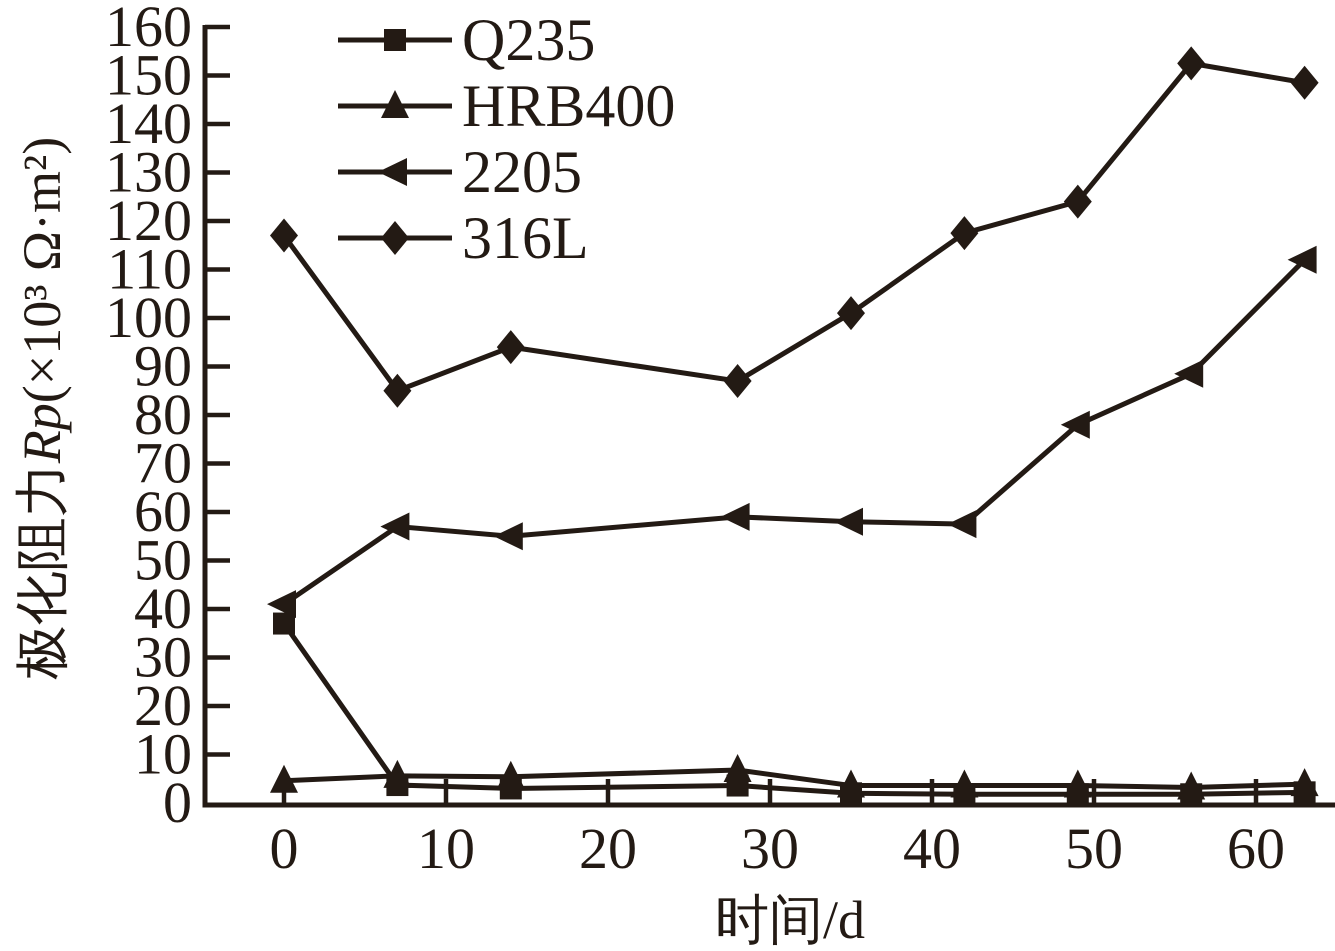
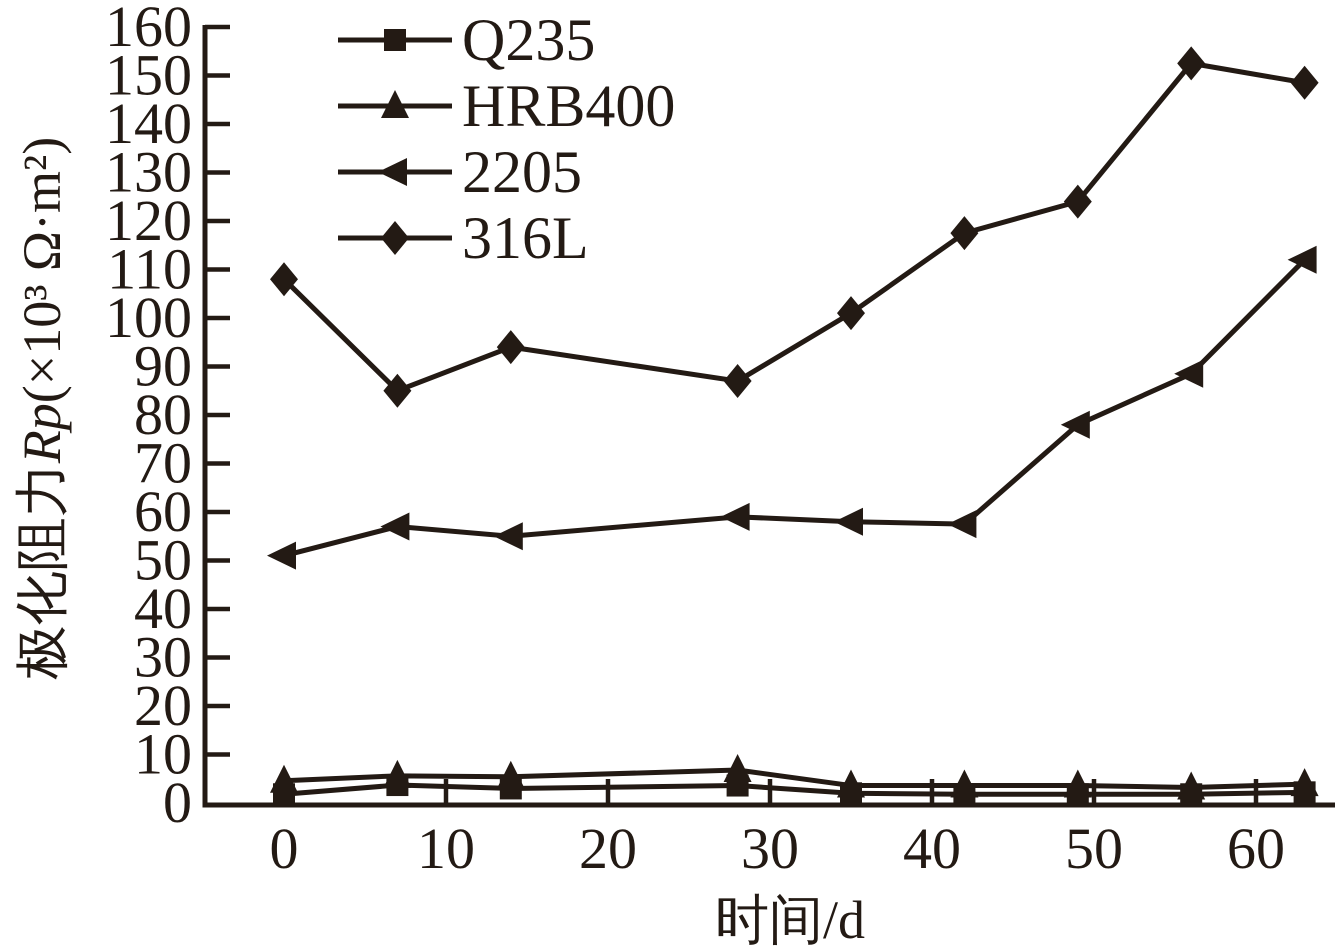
Q235/0: 37 -> 2
2205/0: 41 -> 51
316L/0: 117 -> 108
